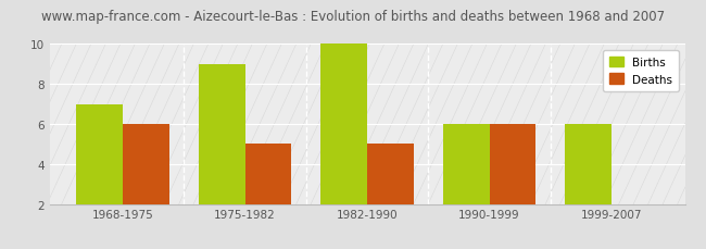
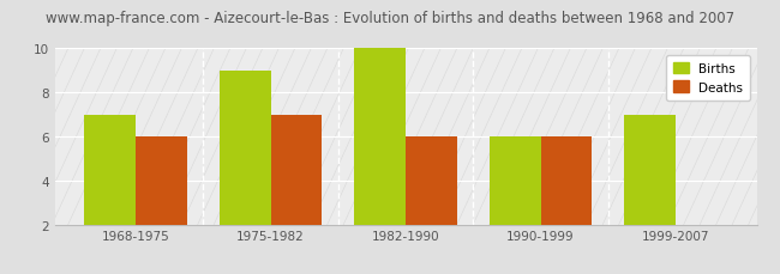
Deaths/1975-1982: 5 -> 7
Deaths/1982-1990: 5 -> 6
Births/1999-2007: 6 -> 7
